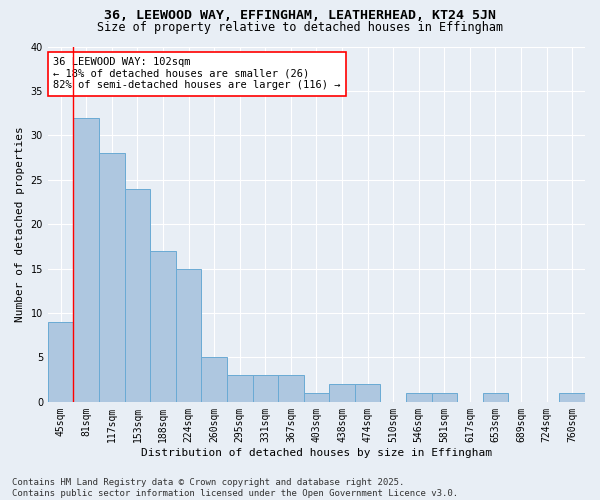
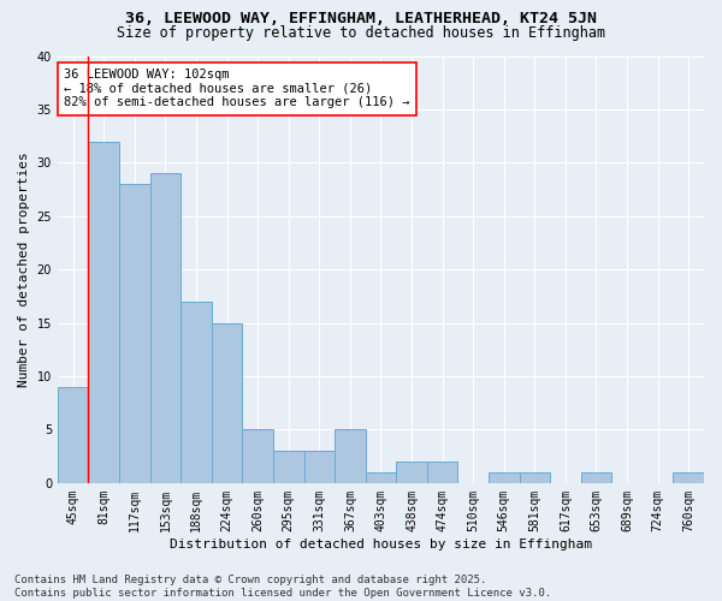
153sqm: 24 -> 29
367sqm: 3 -> 5
